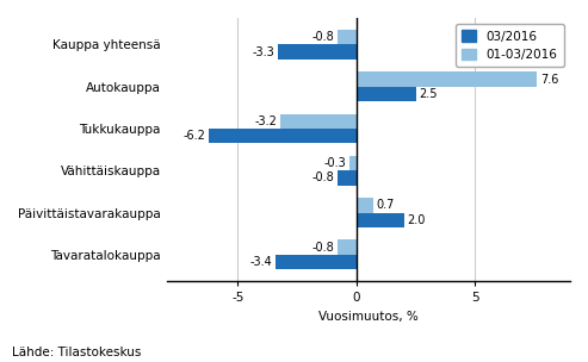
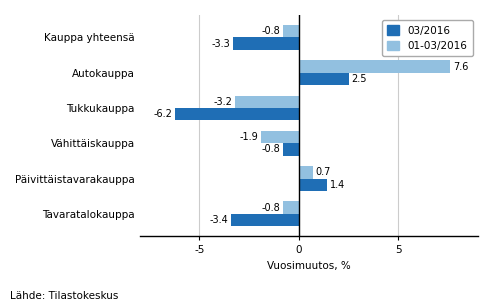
01-03/2016/Vähittäiskauppa: -0.3 -> -1.9
03/2016/Päivittäistavarakauppa: 2.0 -> 1.4
